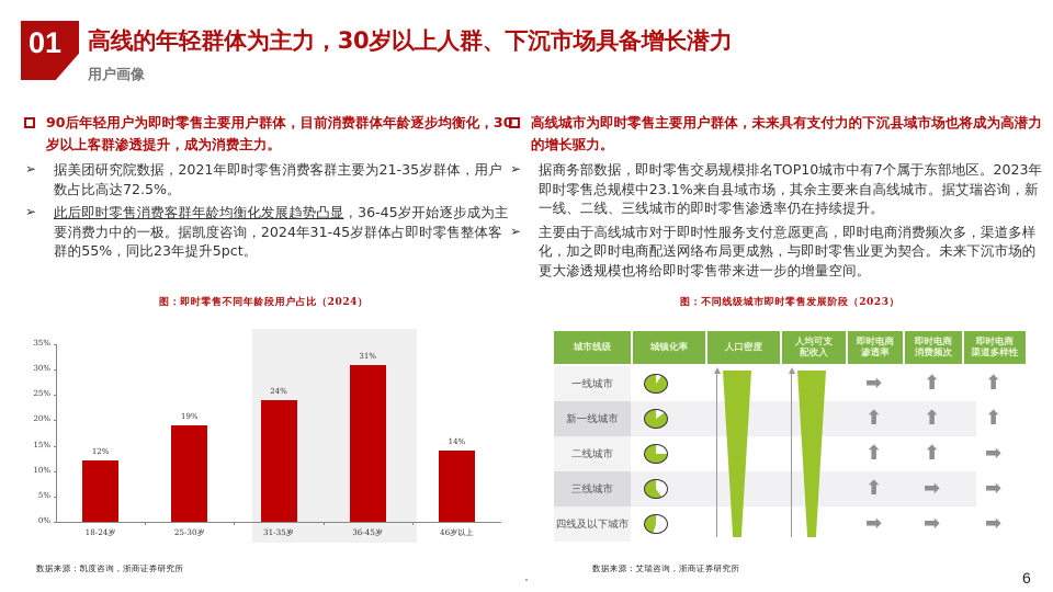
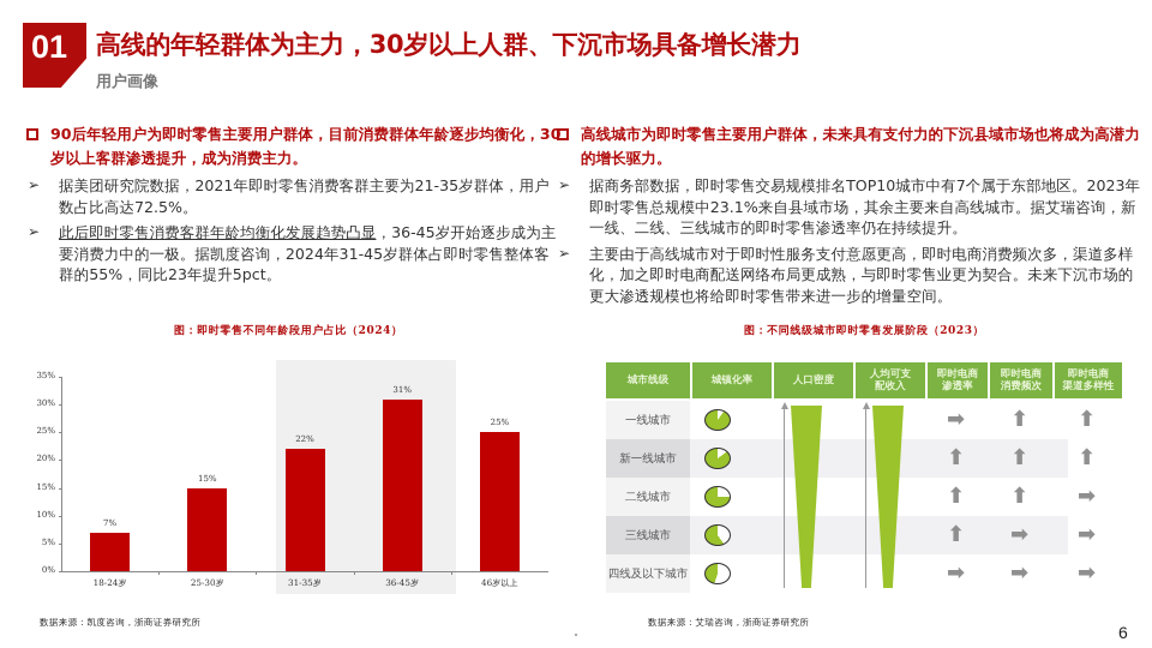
18-24岁: 12% -> 7%
25-30岁: 19% -> 15%
31-35岁: 24% -> 22%
46岁以上: 14% -> 25%
